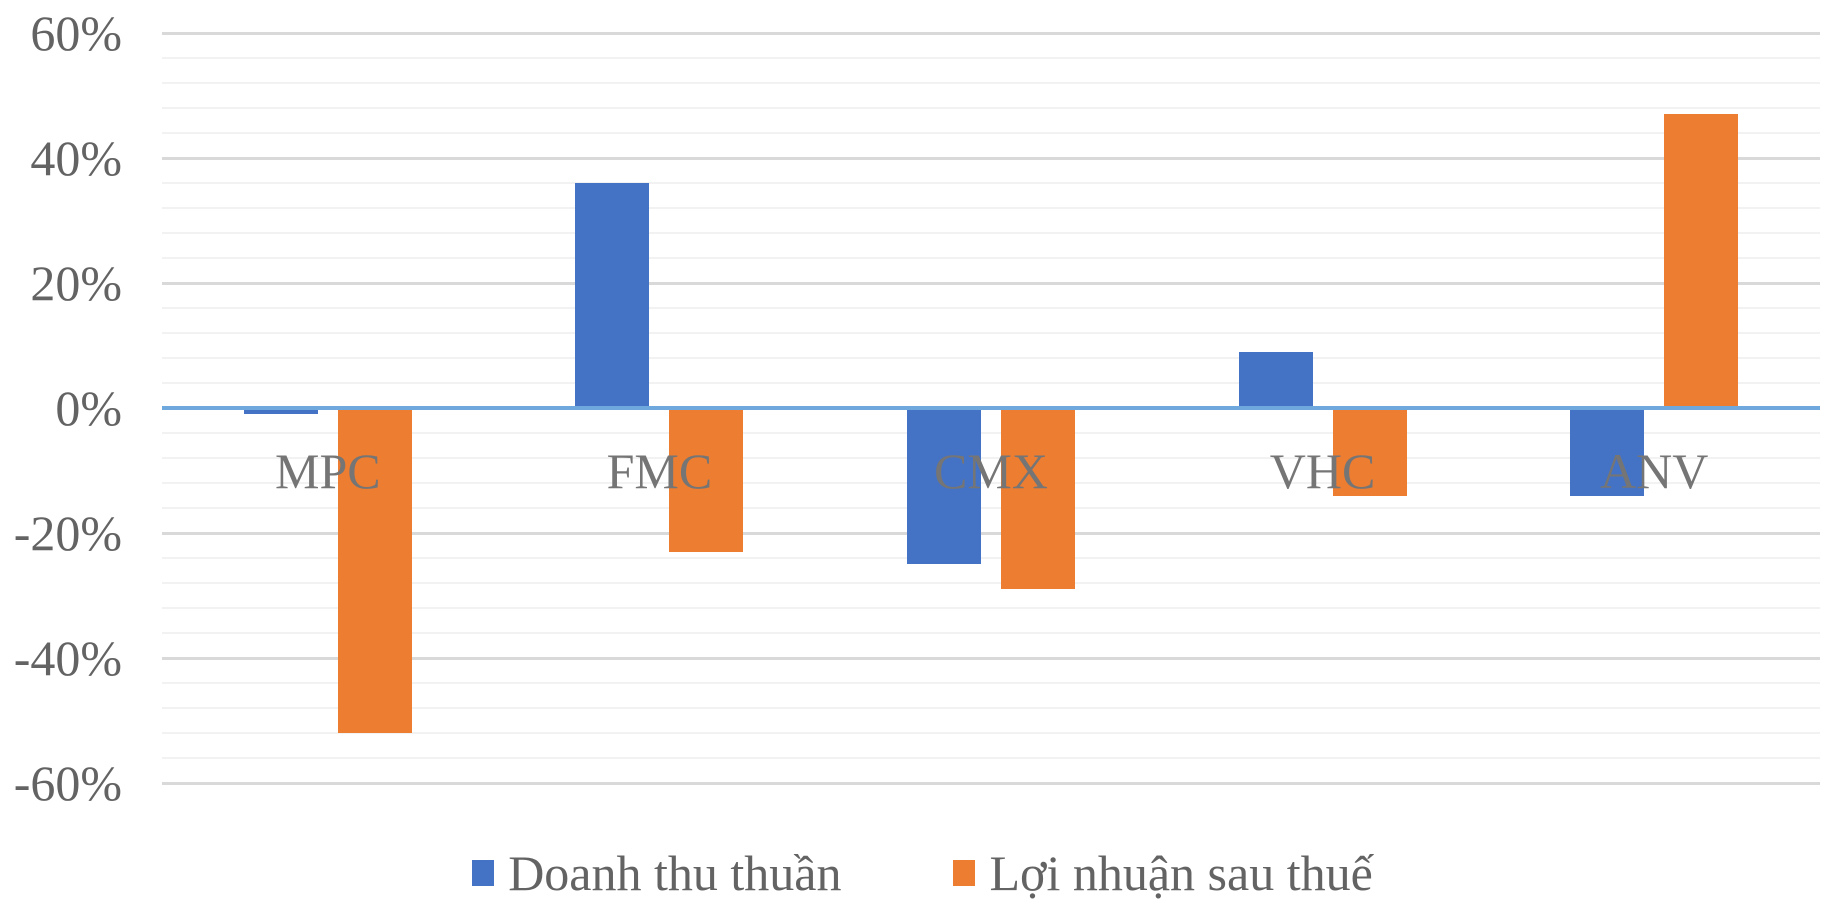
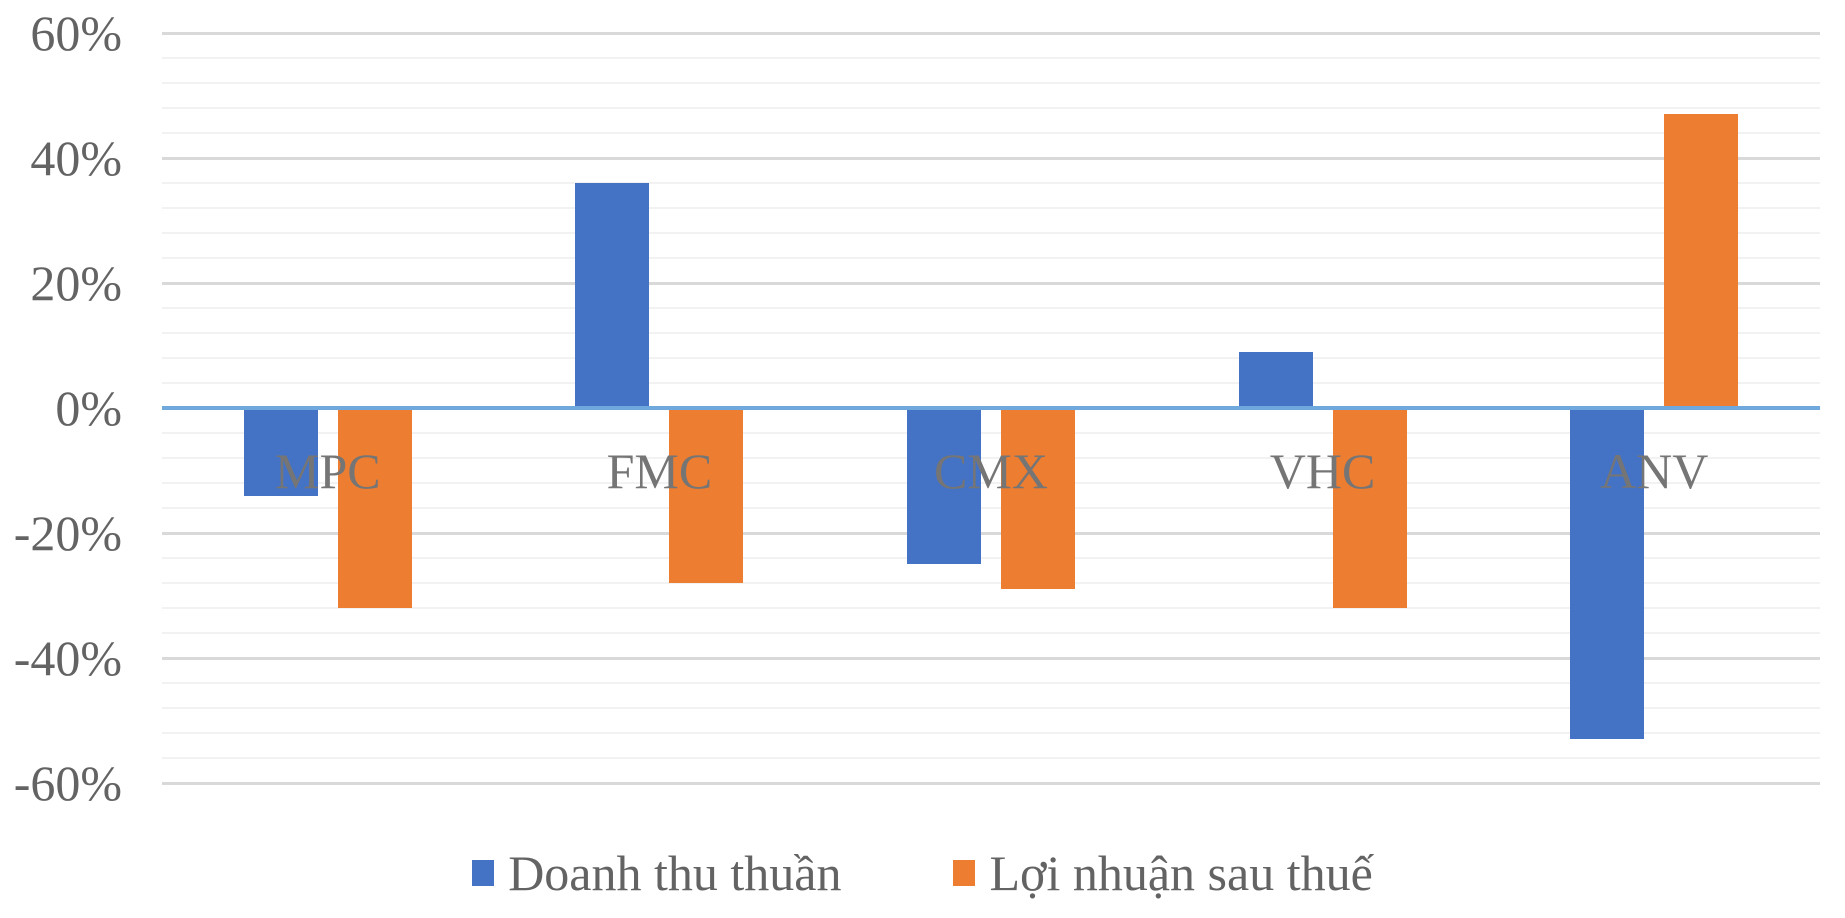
Doanh thu thuần/MPC: -1% -> -14%
Lợi nhuận sau thuế/MPC: -52% -> -32%
Lợi nhuận sau thuế/FMC: -23% -> -28%
Lợi nhuận sau thuế/VHC: -14% -> -32%
Doanh thu thuần/ANV: -14% -> -53%
